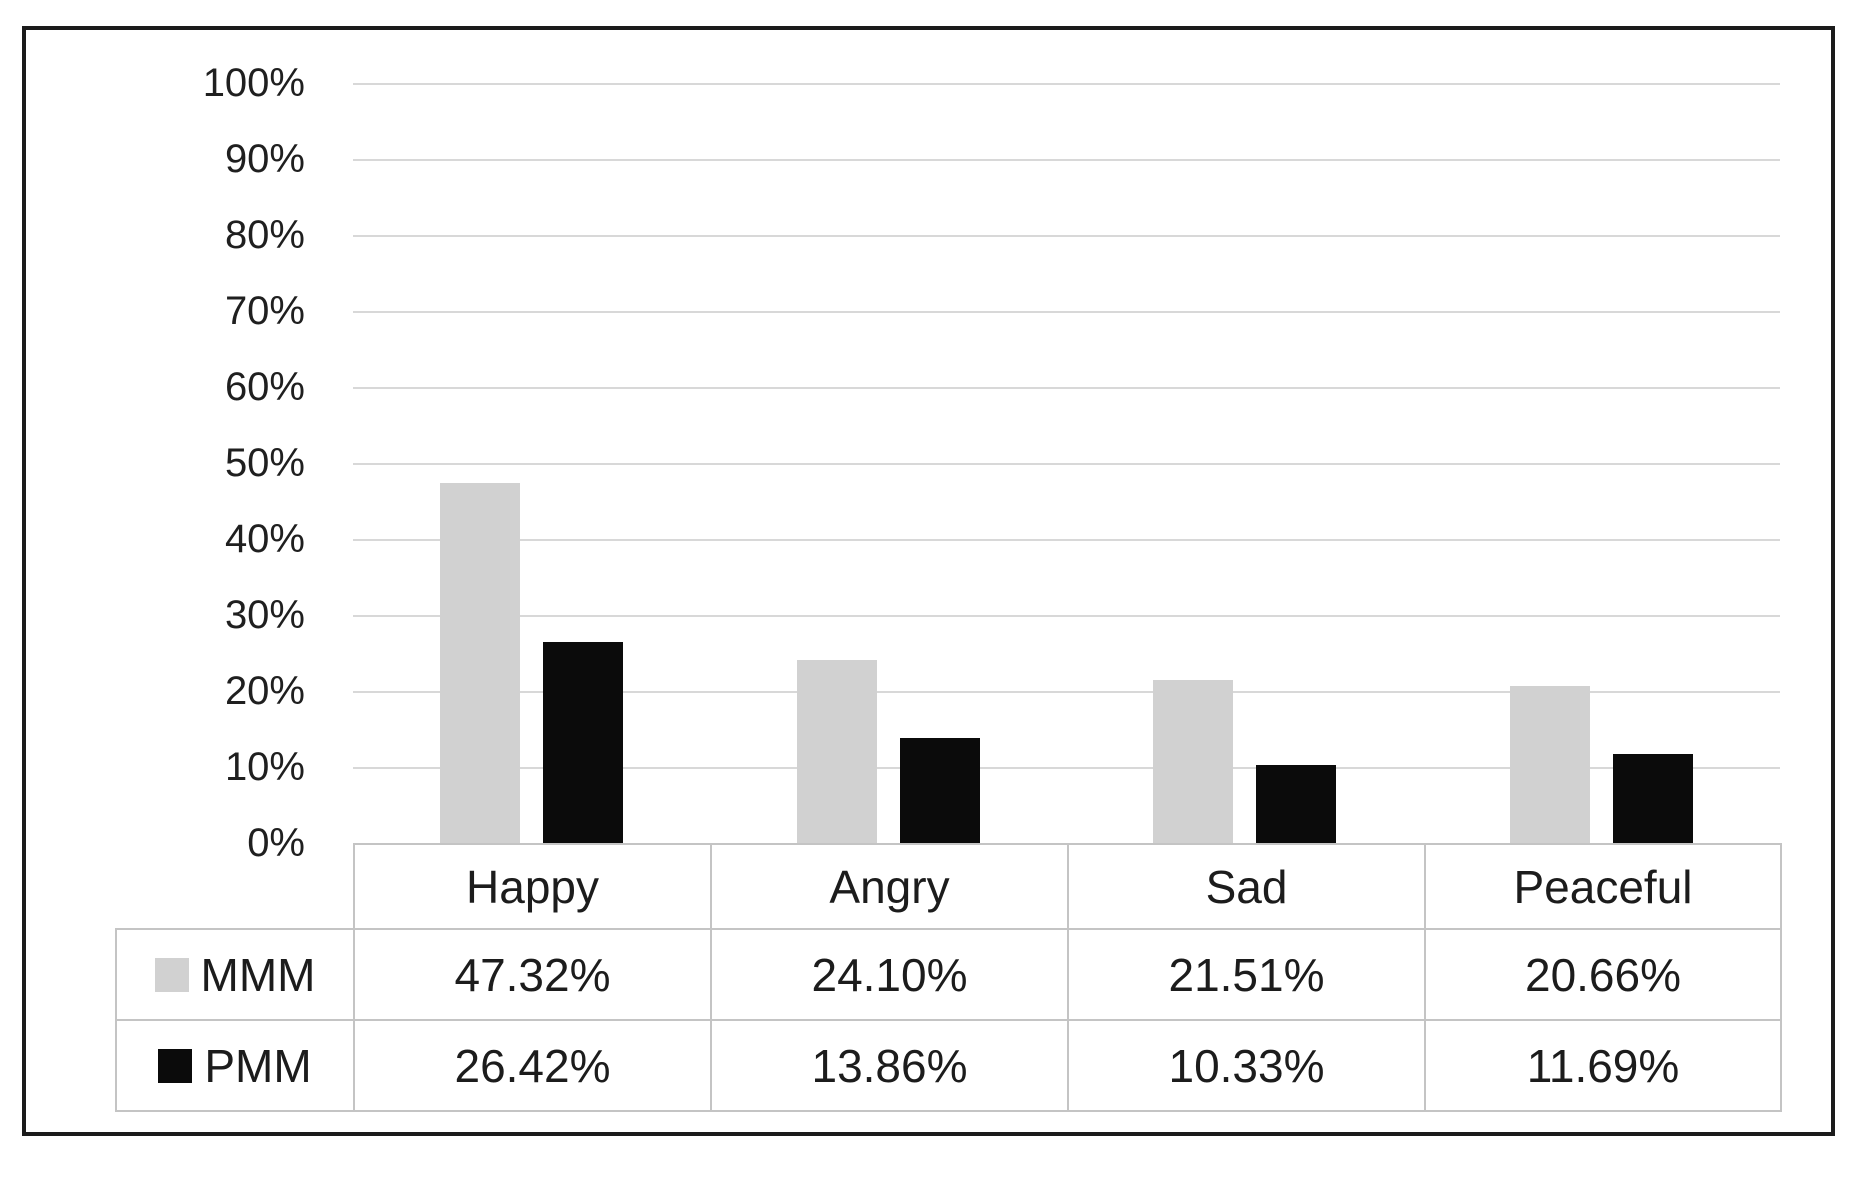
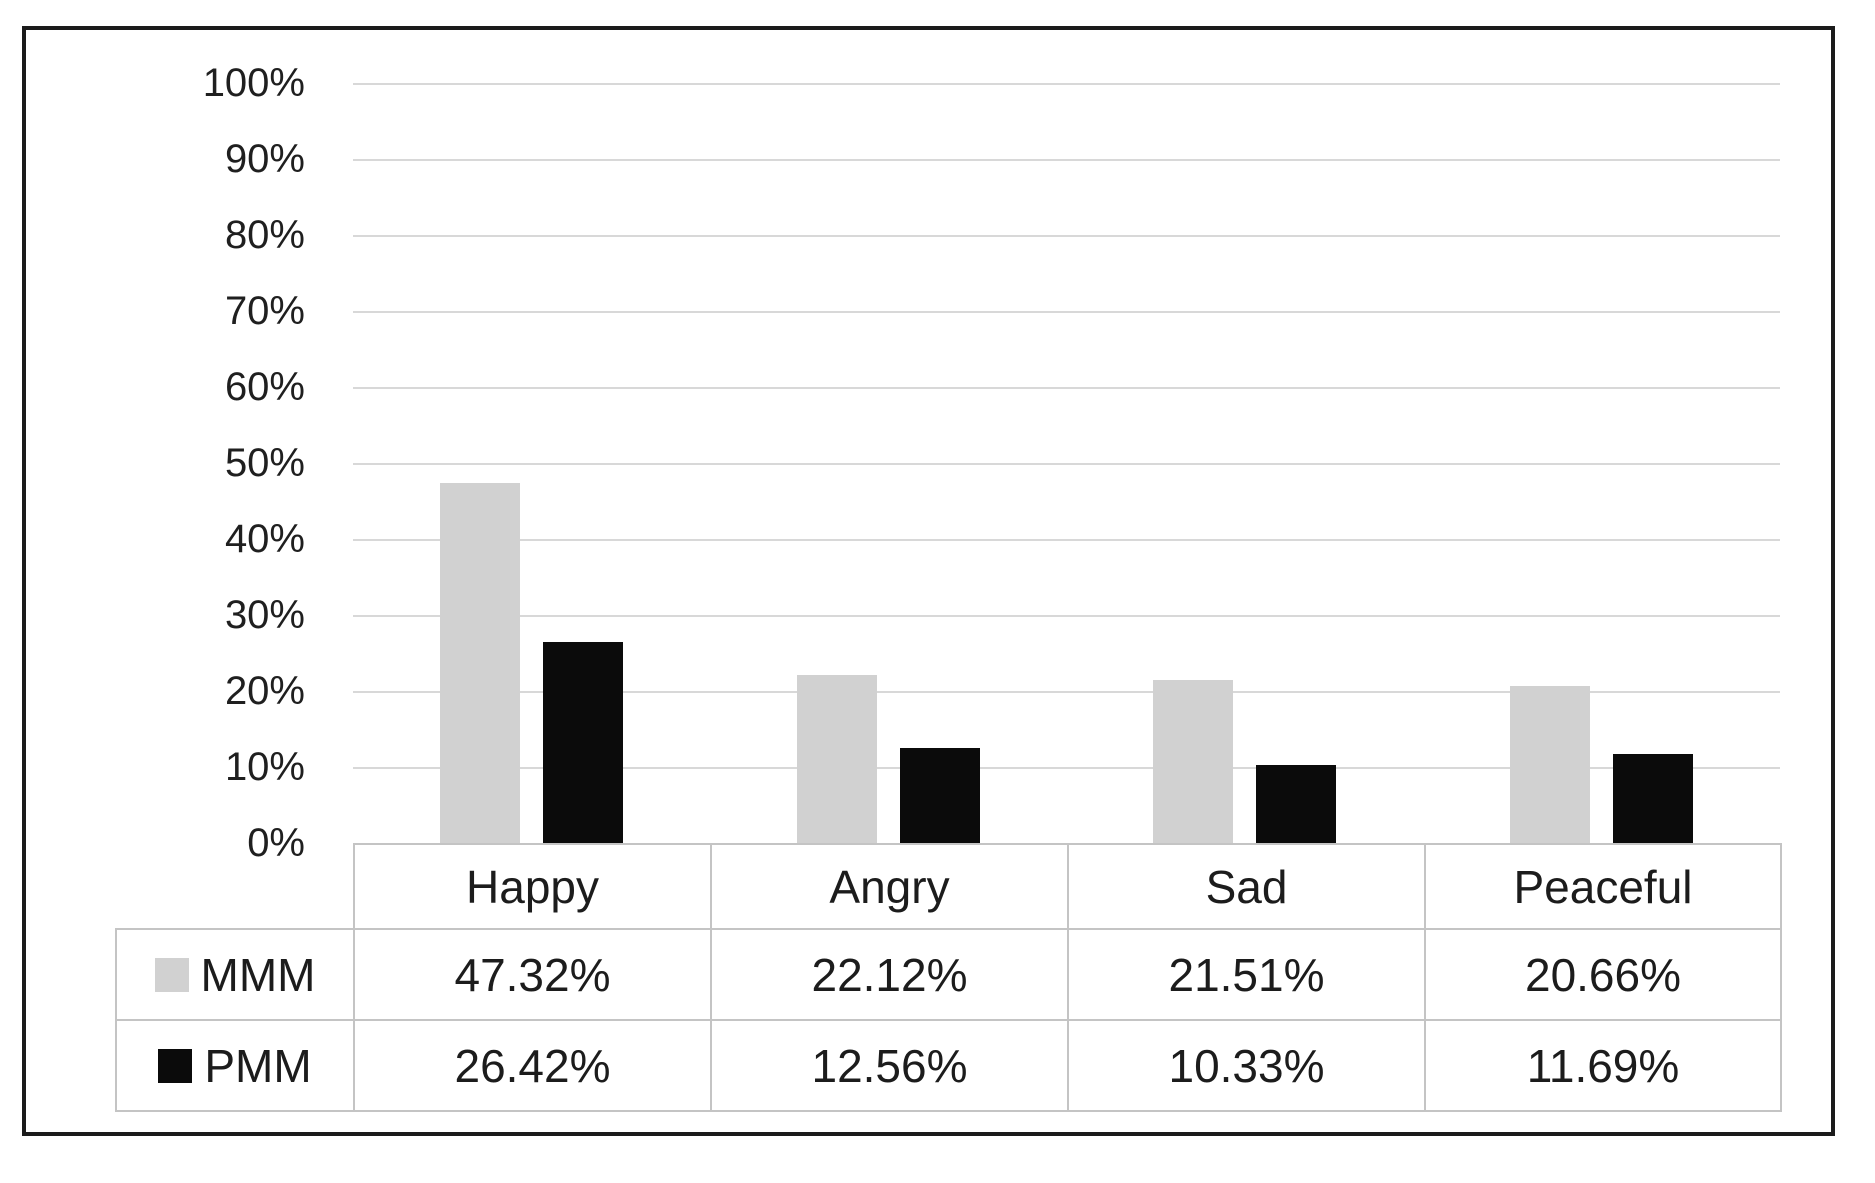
MMM/Angry: 24.10% -> 22.12%
PMM/Angry: 13.86% -> 12.56%
